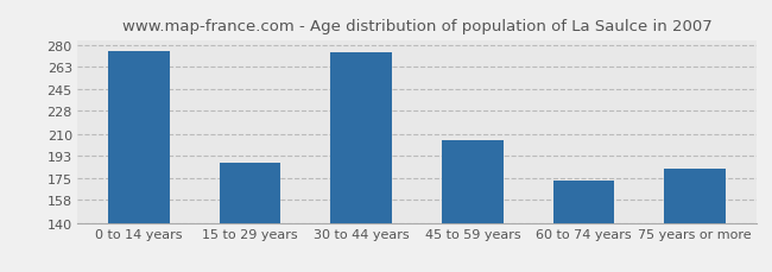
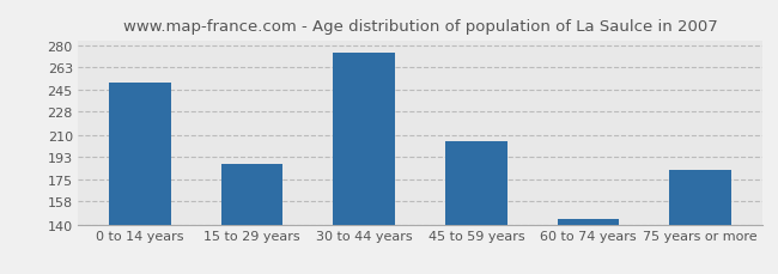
0 to 14 years: 275 -> 251
60 to 74 years: 173 -> 144
